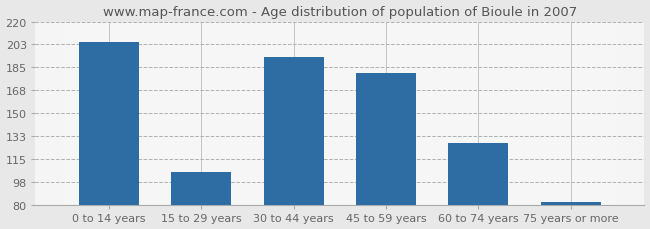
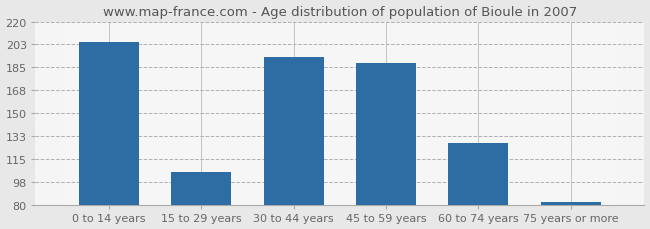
45 to 59 years: 181 -> 188
